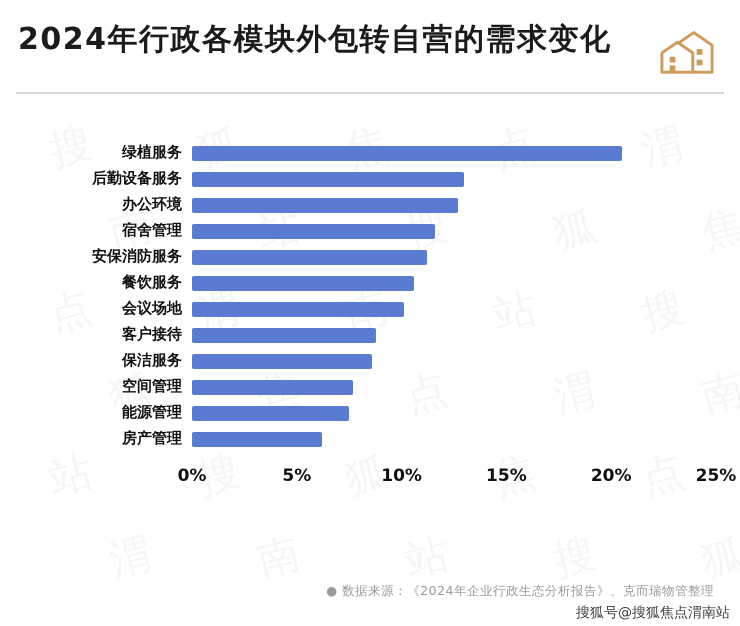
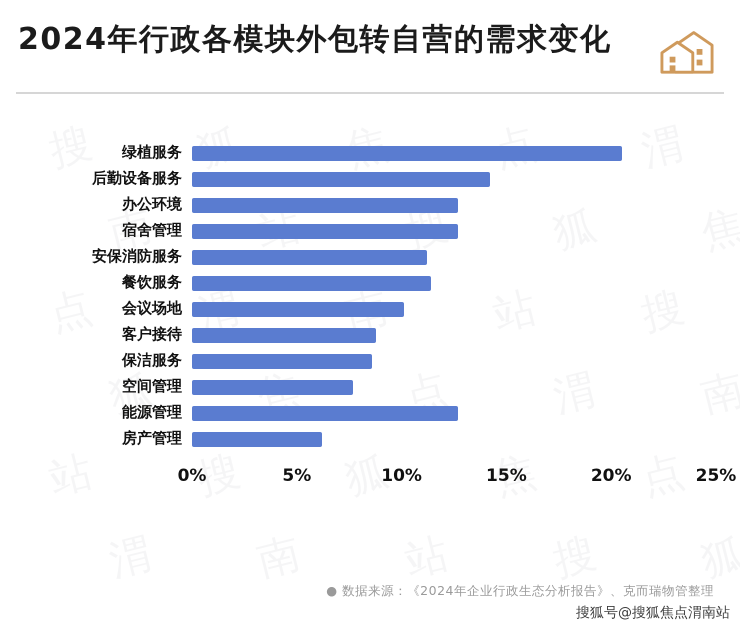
后勤设备服务: 13.0% -> 14.2%
宿舍管理: 11.6% -> 12.7%
餐饮服务: 10.6% -> 11.4%
能源管理: 7.5% -> 12.7%
